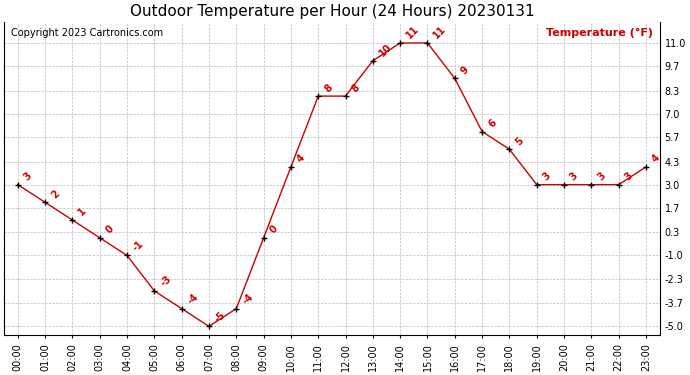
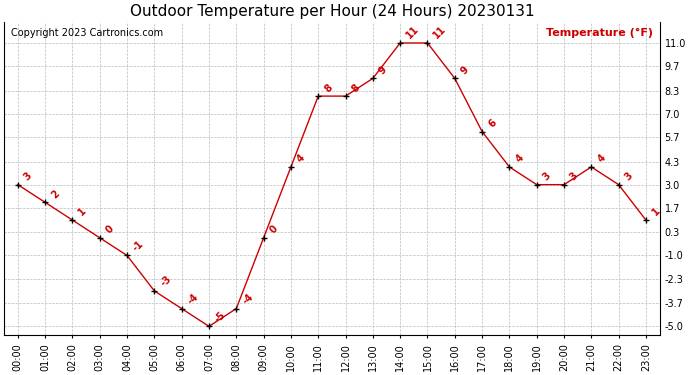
13:00: 10 -> 9
18:00: 5 -> 4
21:00: 3 -> 4
23:00: 4 -> 1
